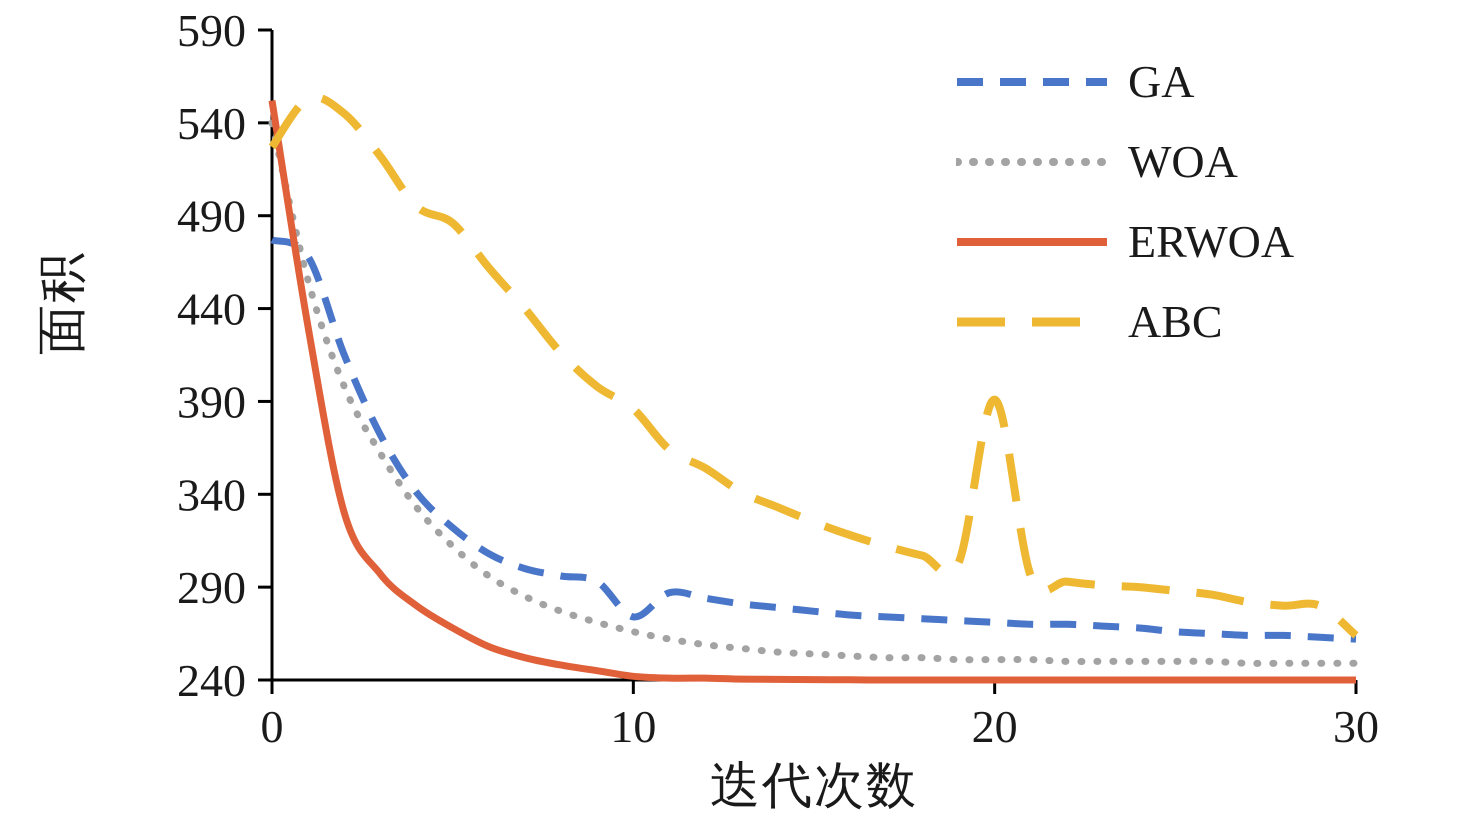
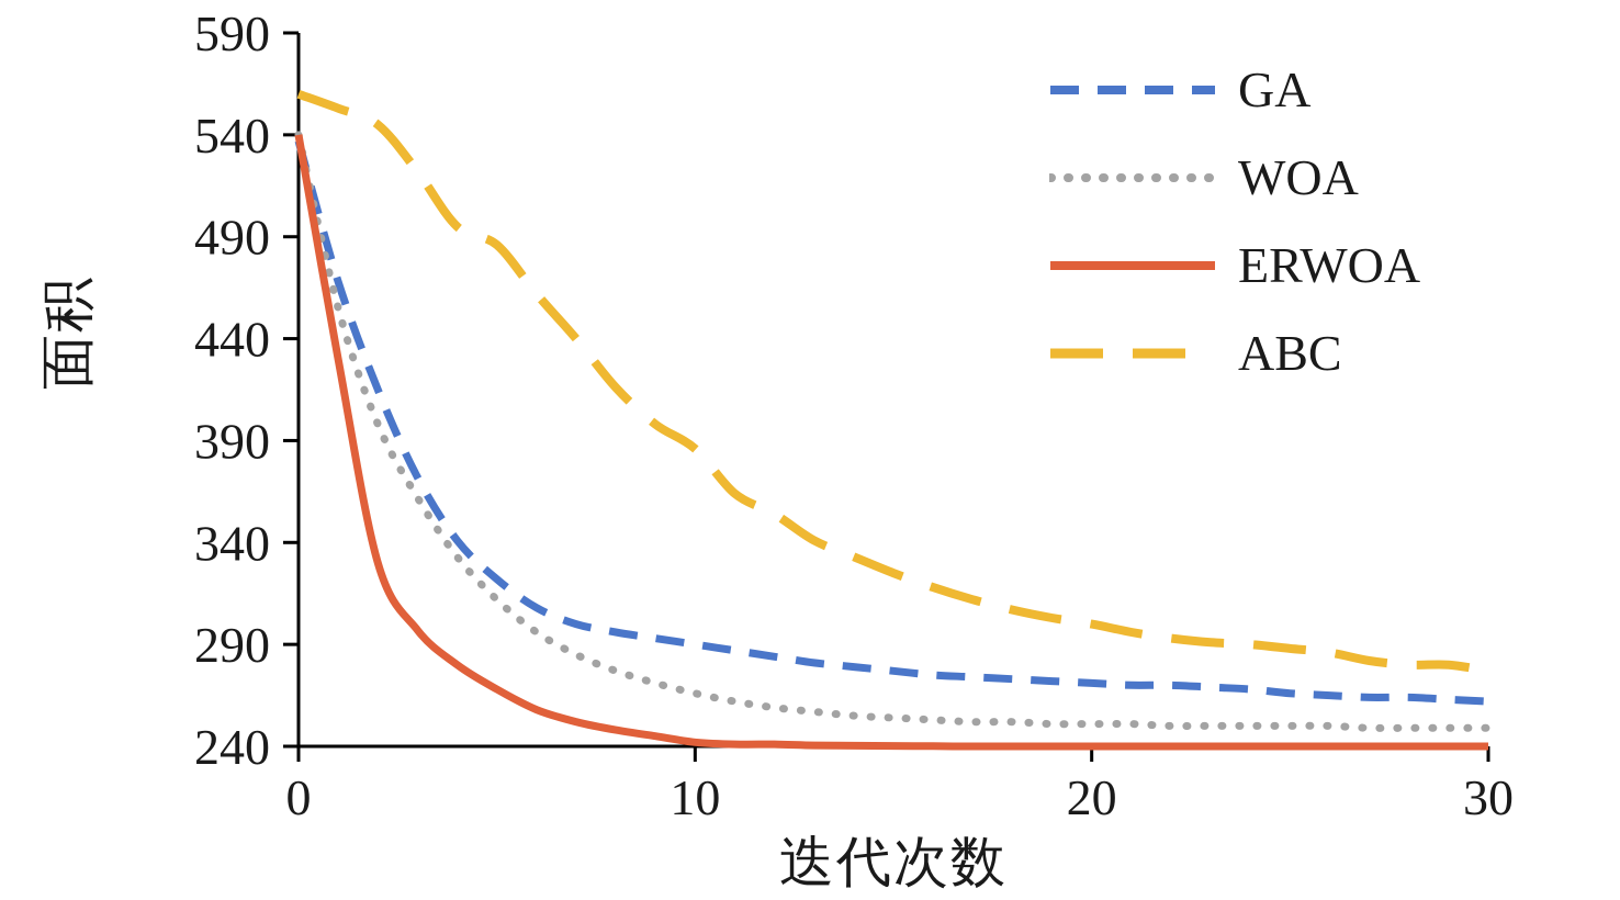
GA/0: 477 -> 537
ERWOA/0: 552 -> 540
ABC/0: 527 -> 560
GA/10: 274 -> 290
ABC/20: 391 -> 300
ABC/30: 264 -> 277
